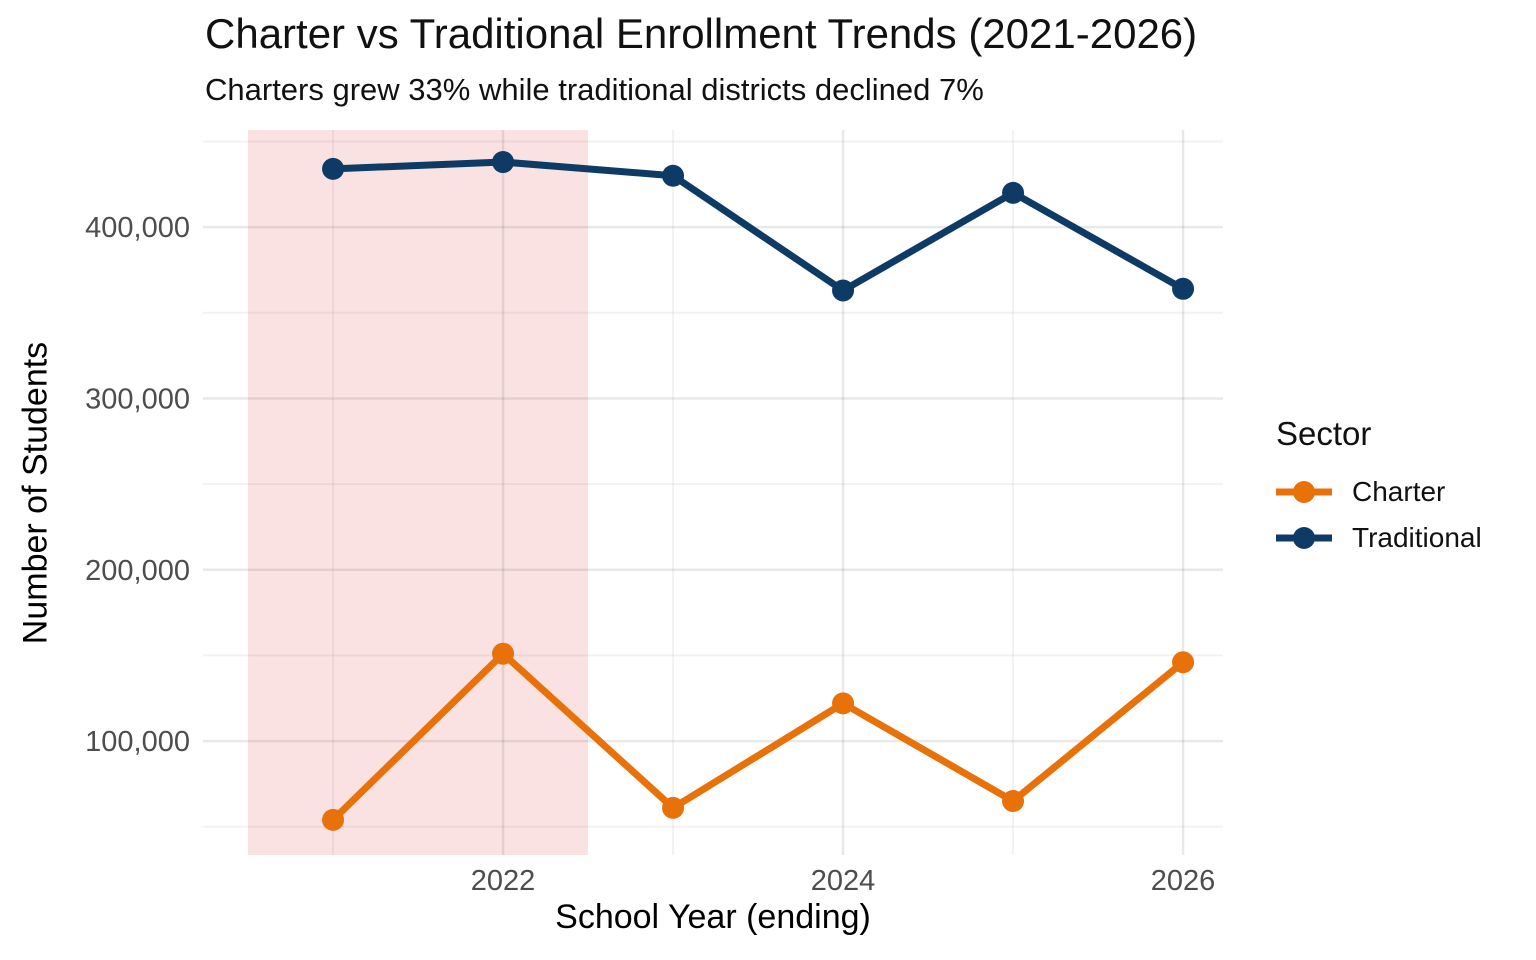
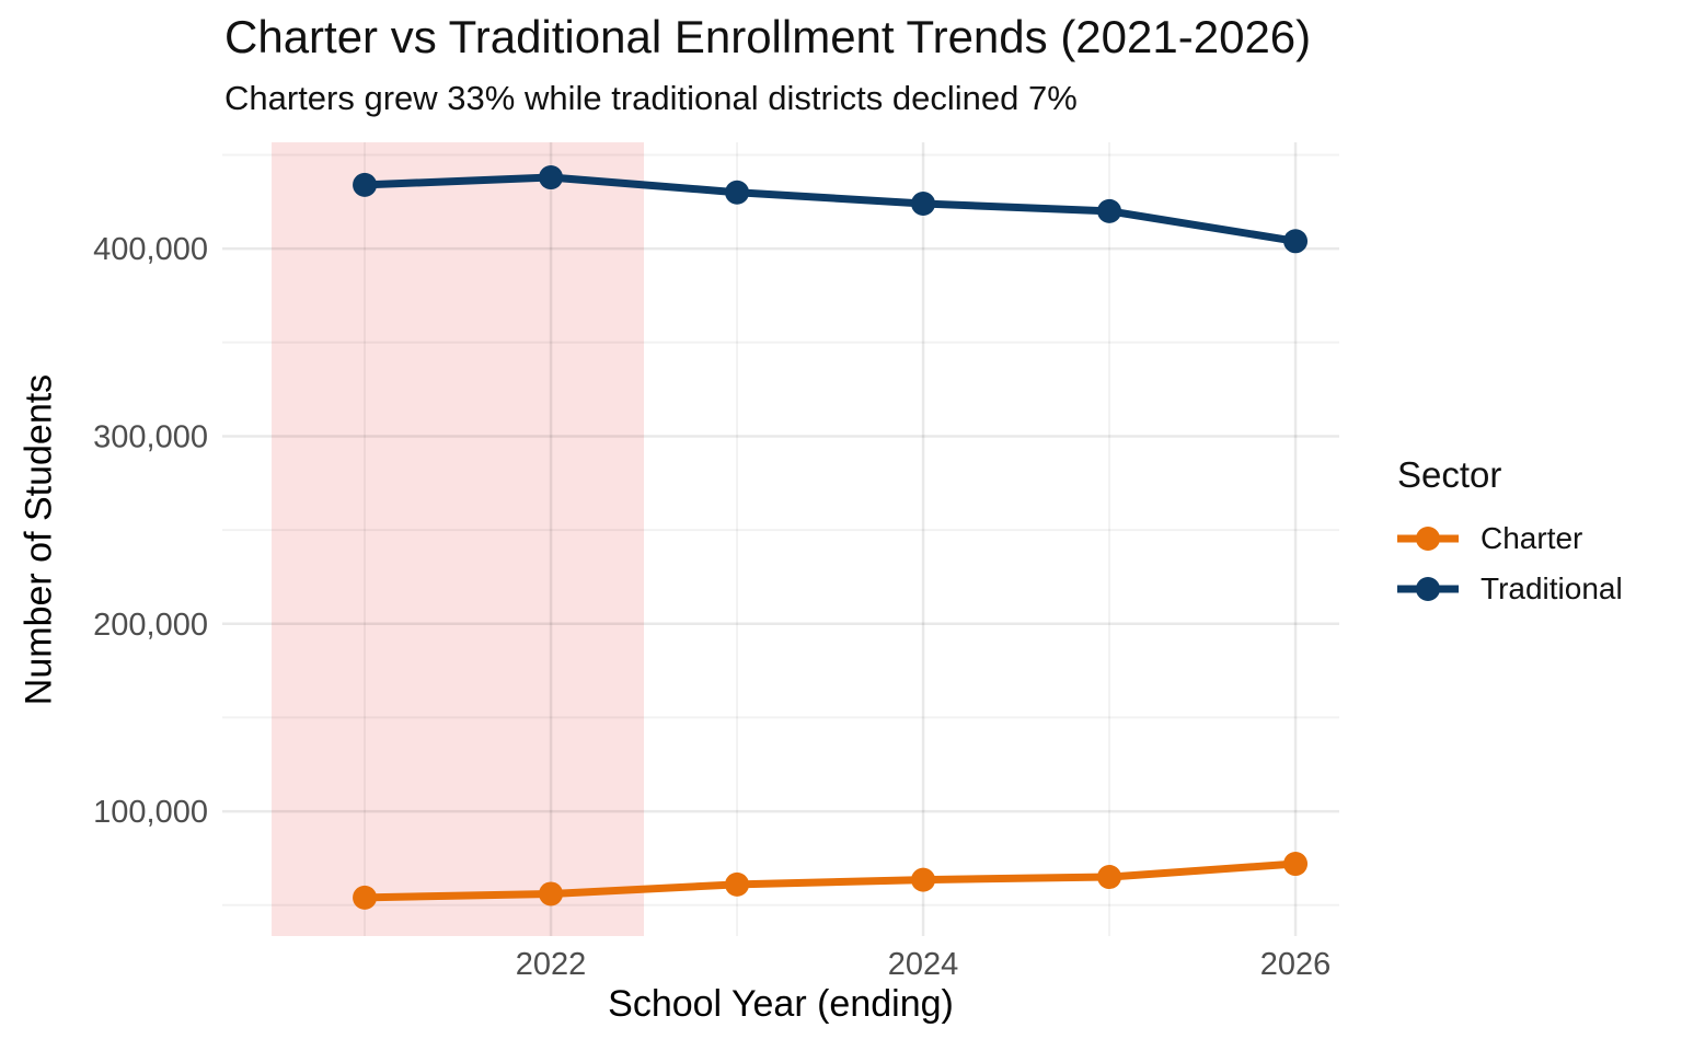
Charter/2022: 151000 -> 56000
Charter/2024: 122000 -> 64000
Traditional/2024: 363000 -> 424000
Charter/2026: 146000 -> 72000
Traditional/2026: 364000 -> 404000
